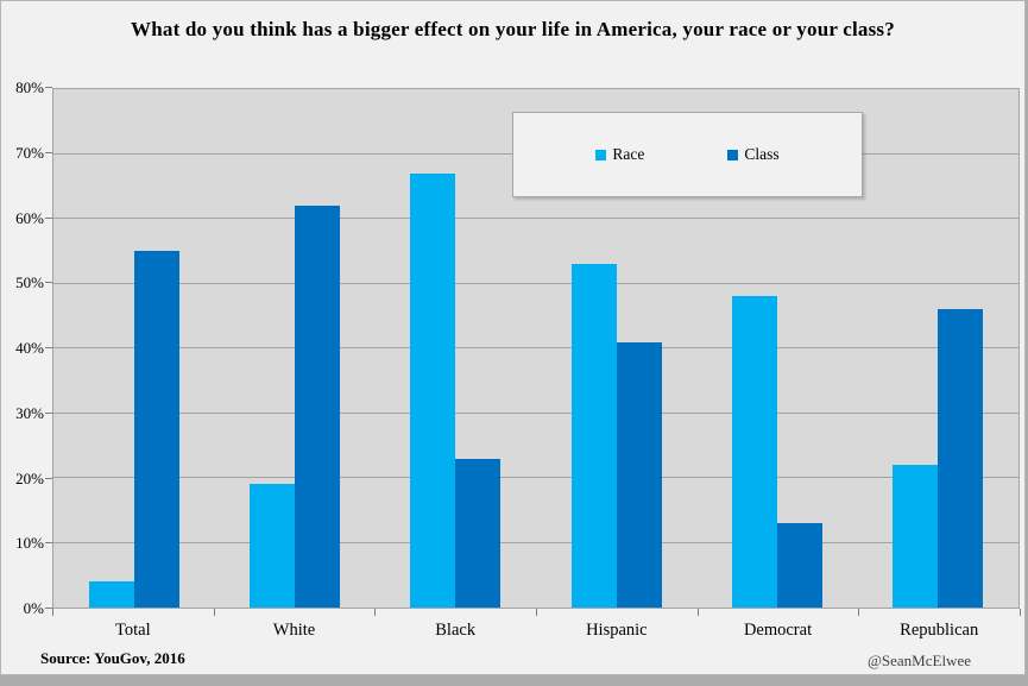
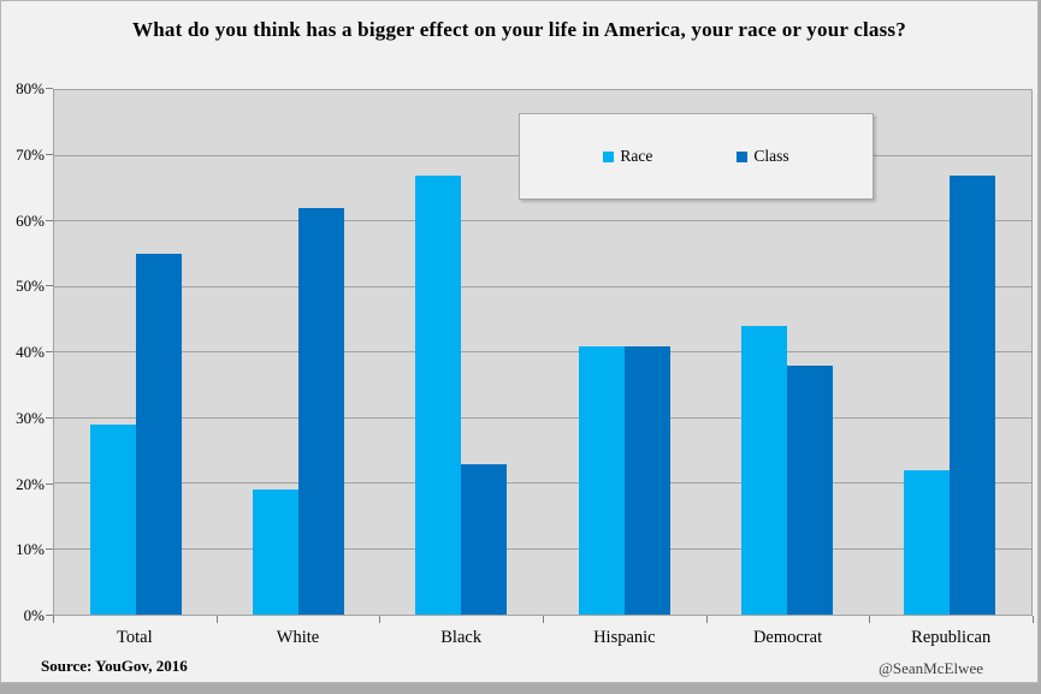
Race/Total: 4% -> 29%
Race/Hispanic: 53% -> 41%
Race/Democrat: 48% -> 44%
Class/Democrat: 13% -> 38%
Class/Republican: 46% -> 67%
